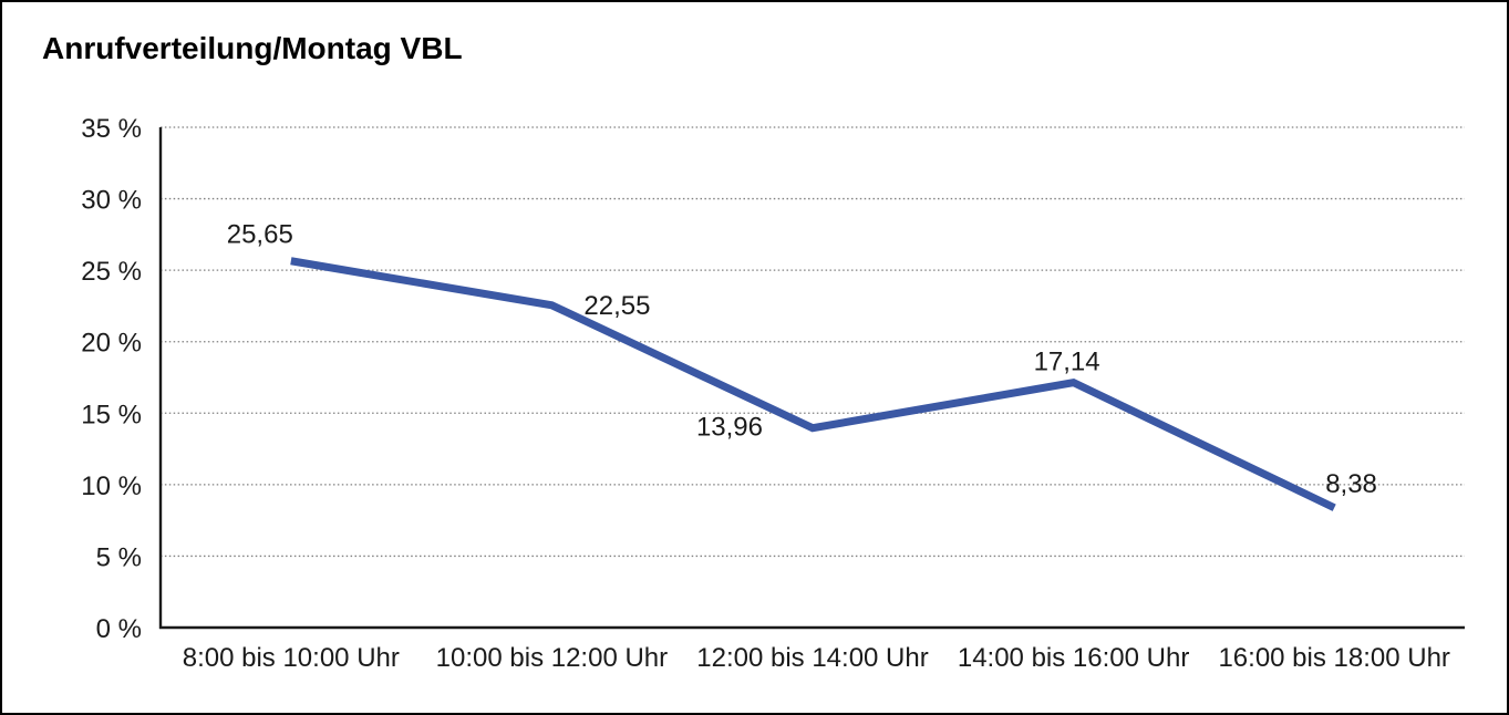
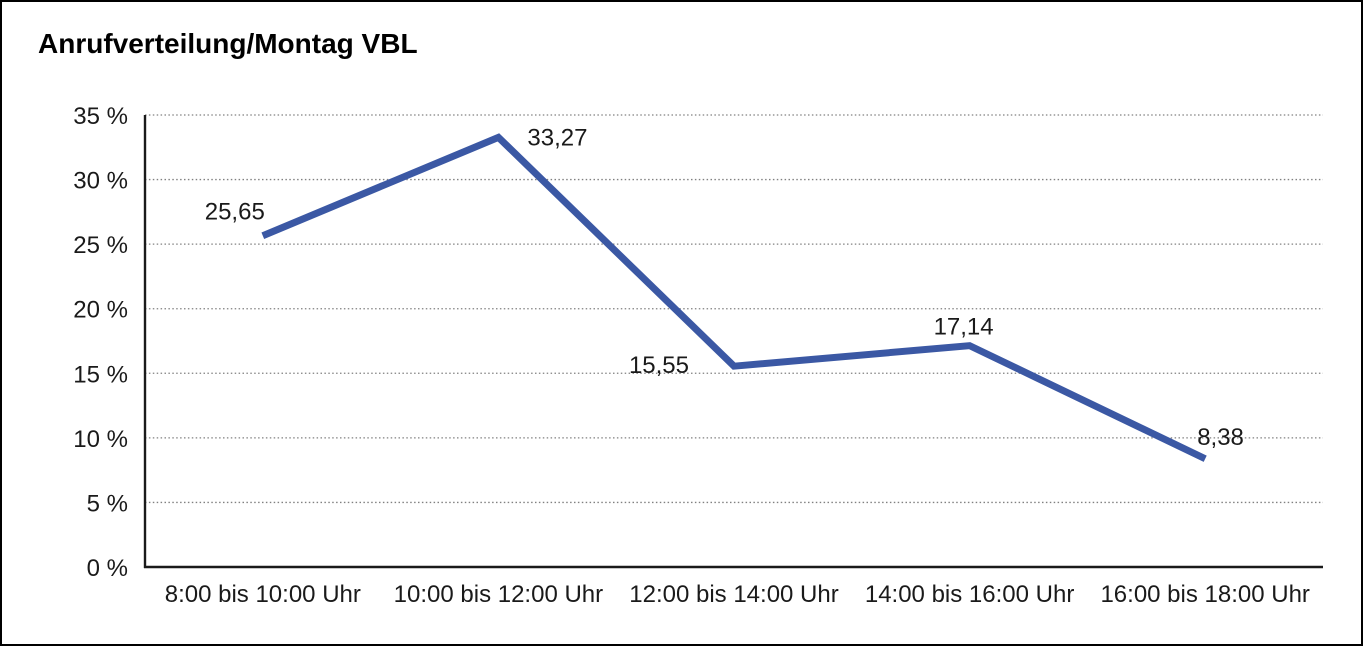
10:00 bis 12:00 Uhr: 22,55 -> 33,27
12:00 bis 14:00 Uhr: 13,96 -> 15,55
